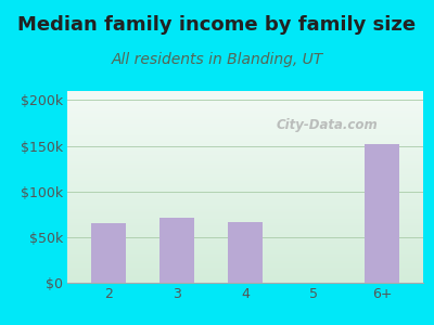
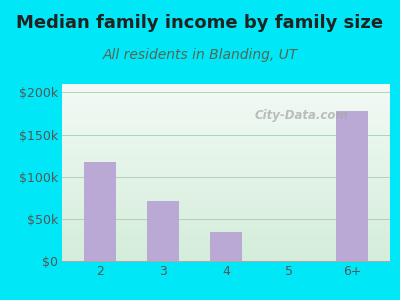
2: $65k -> $118k
4: $67k -> $34k
6+: $152k -> $178k
